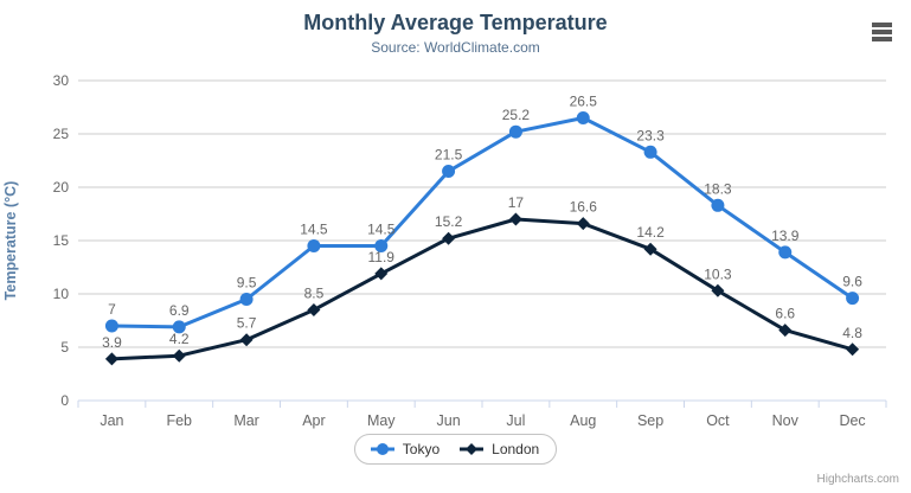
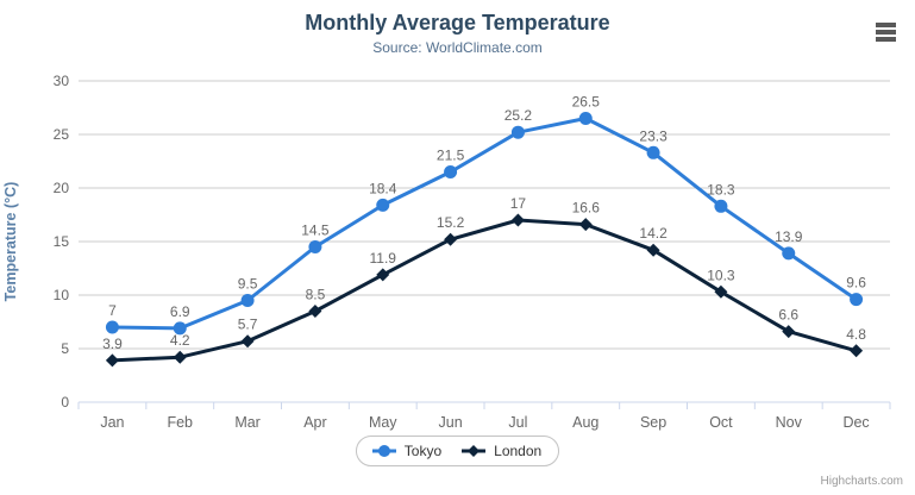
Tokyo/May: 14.5 -> 18.4
